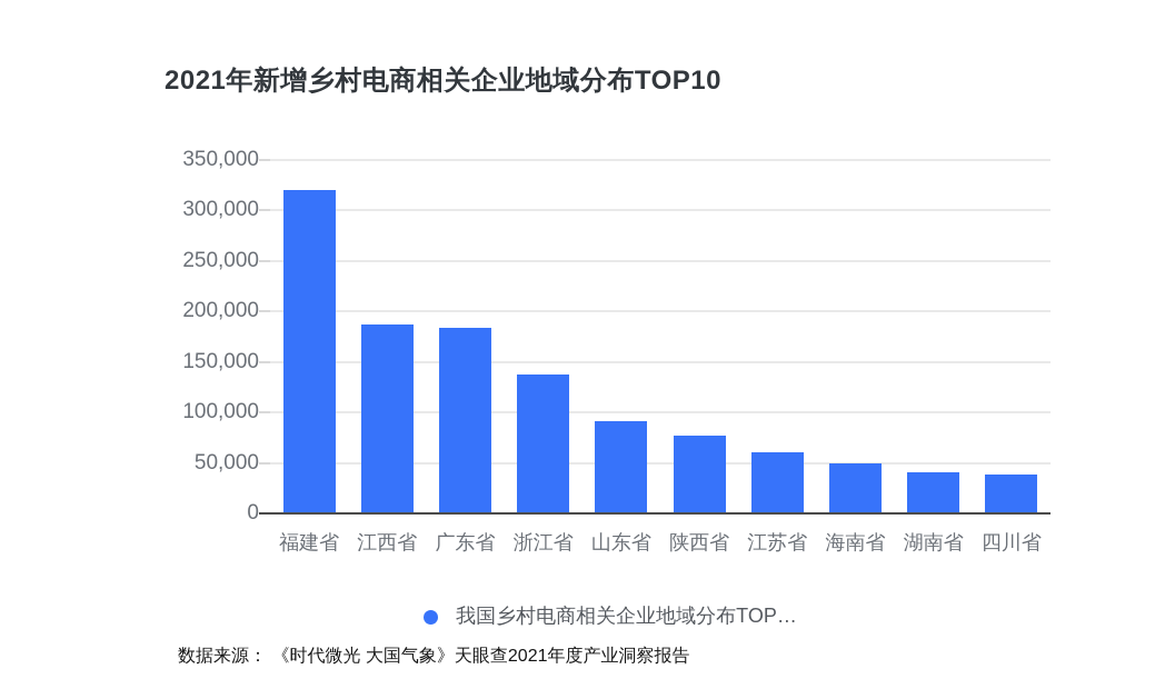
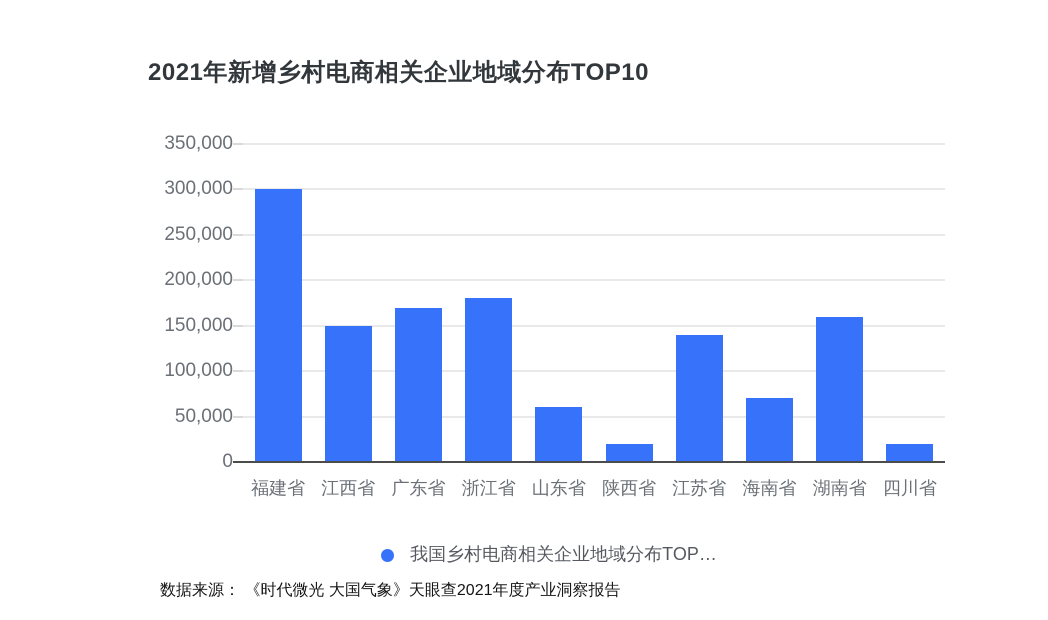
福建省: 320000 -> 300000
江西省: 190000 -> 150000
广东省: 180000 -> 170000
浙江省: 140000 -> 180000
山东省: 90000 -> 60000
陕西省: 80000 -> 20000
江苏省: 60000 -> 140000
海南省: 50000 -> 70000
湖南省: 40000 -> 160000
四川省: 40000 -> 20000
